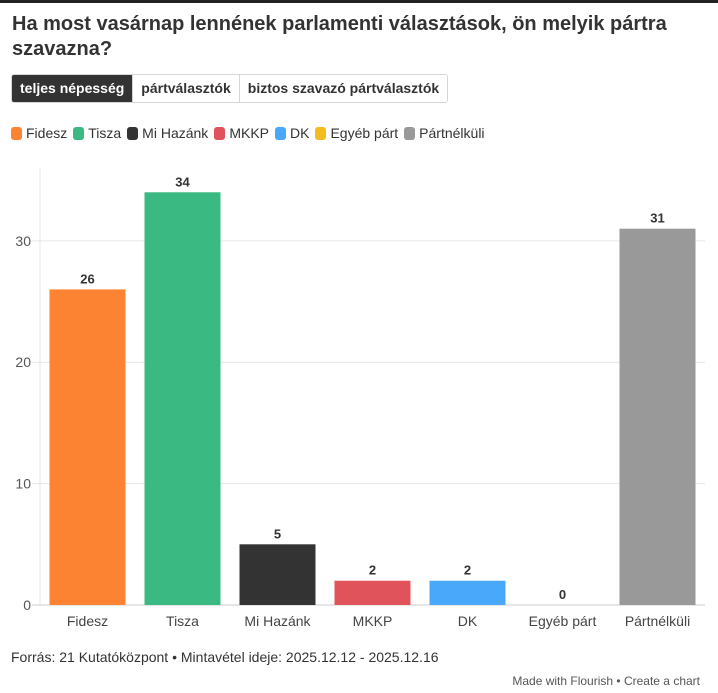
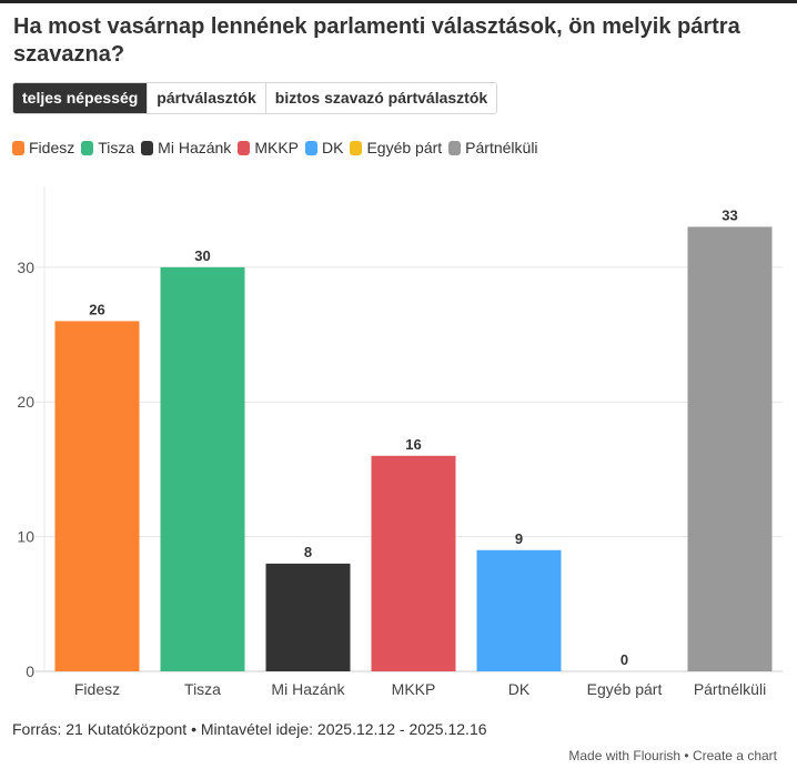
Tisza: 34 -> 30
Mi Hazánk: 5 -> 8
MKKP: 2 -> 16
DK: 2 -> 9
Pártnélküli: 31 -> 33
